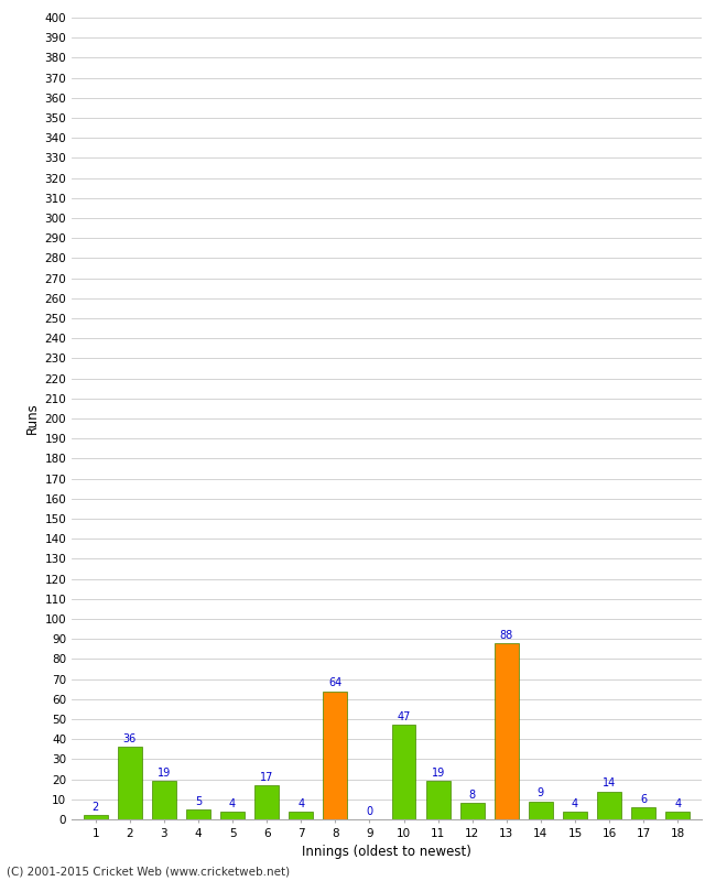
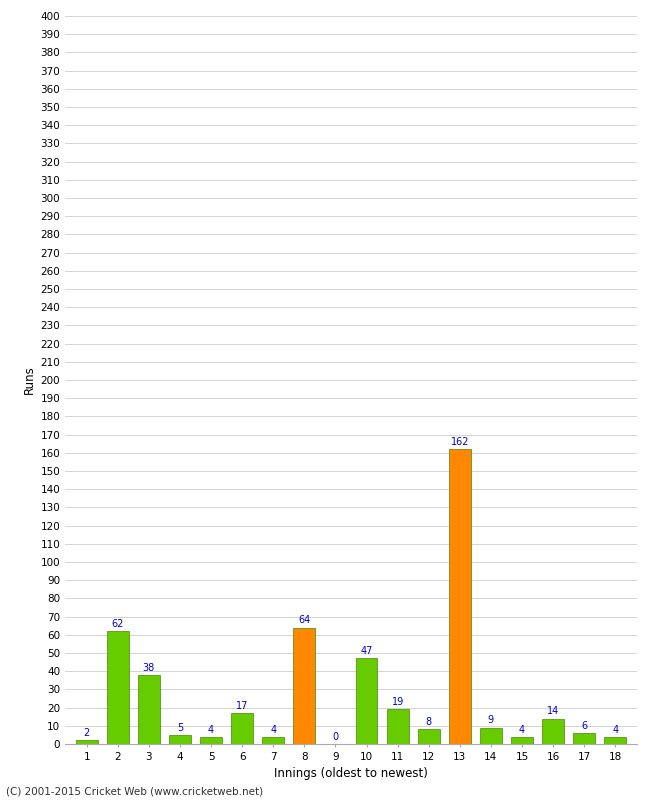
2: 36 -> 62
3: 19 -> 38
13: 88 -> 162
